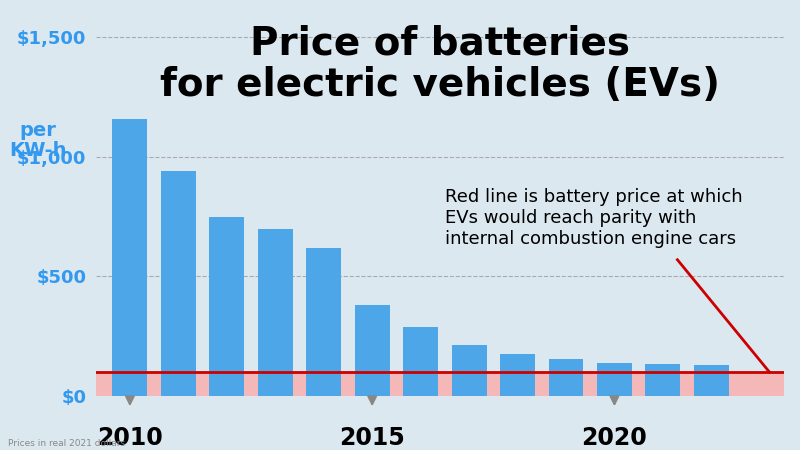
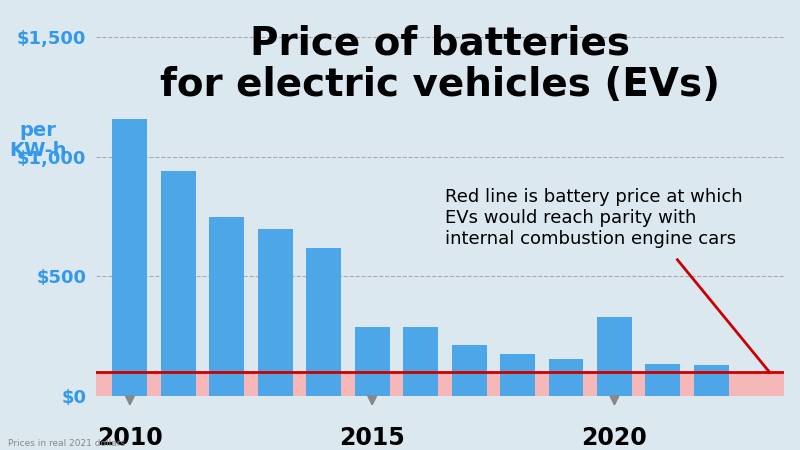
2015: $380 -> $290
2020: $140 -> $330
